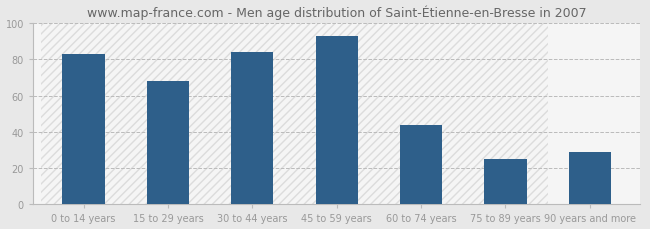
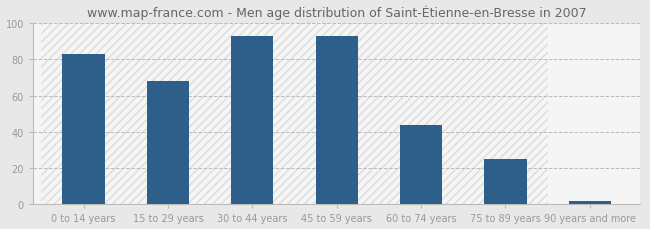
30 to 44 years: 84 -> 93
90 years and more: 29 -> 2
